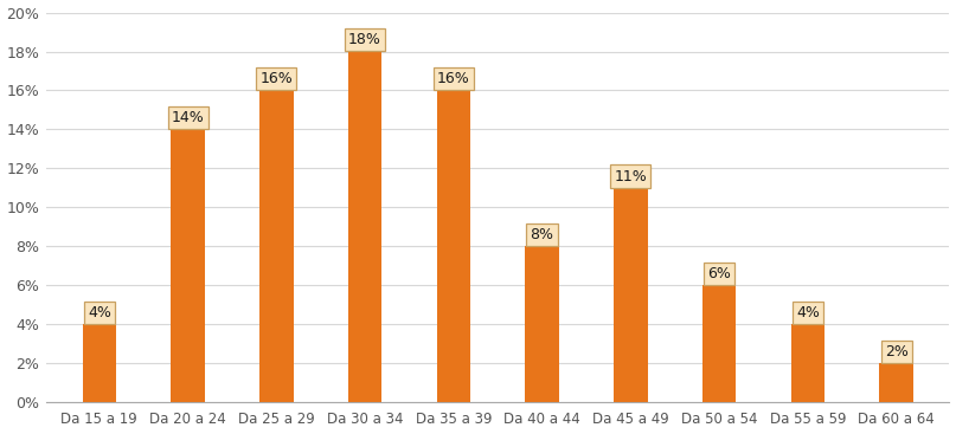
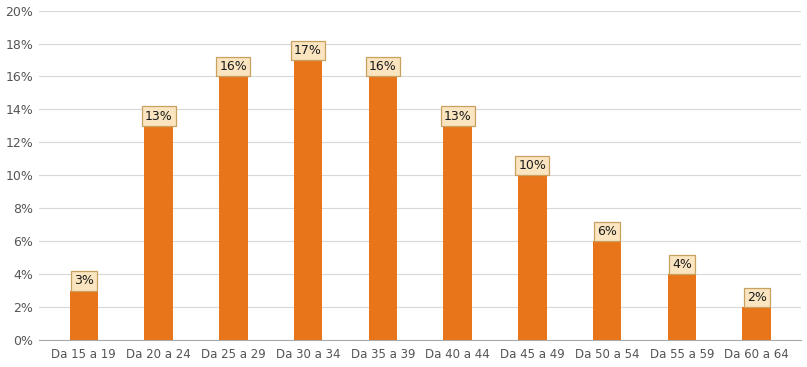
Da 15 a 19: 4% -> 3%
Da 20 a 24: 14% -> 13%
Da 30 a 34: 18% -> 17%
Da 40 a 44: 8% -> 13%
Da 45 a 49: 11% -> 10%
